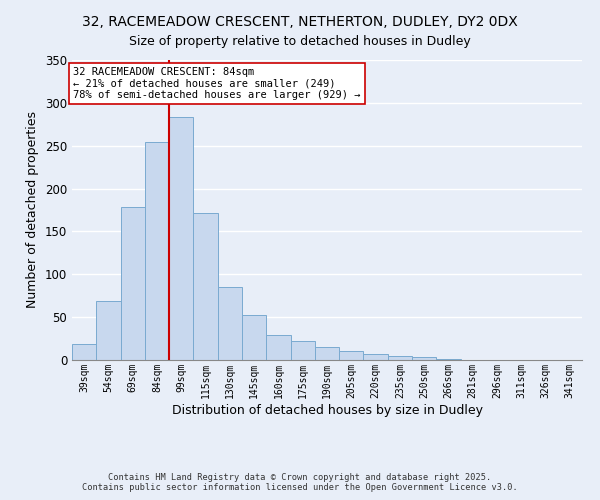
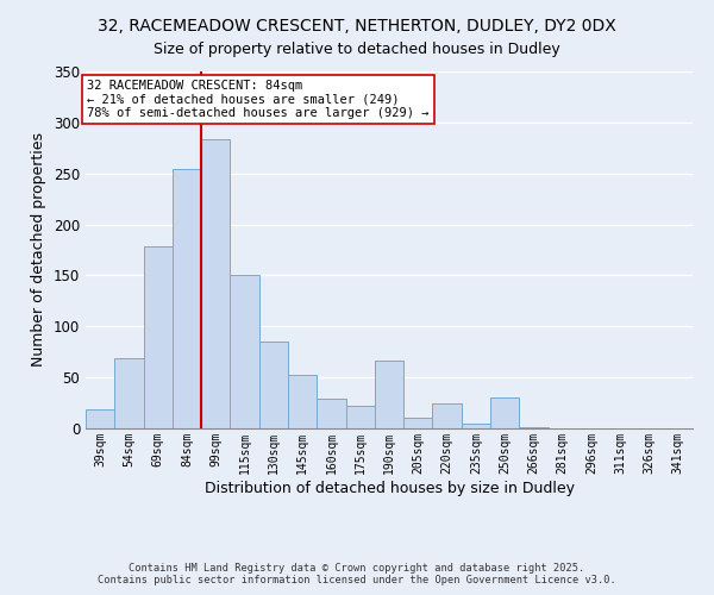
115sqm: 172 -> 150
190sqm: 15 -> 66
220sqm: 7 -> 24
250sqm: 4 -> 30
